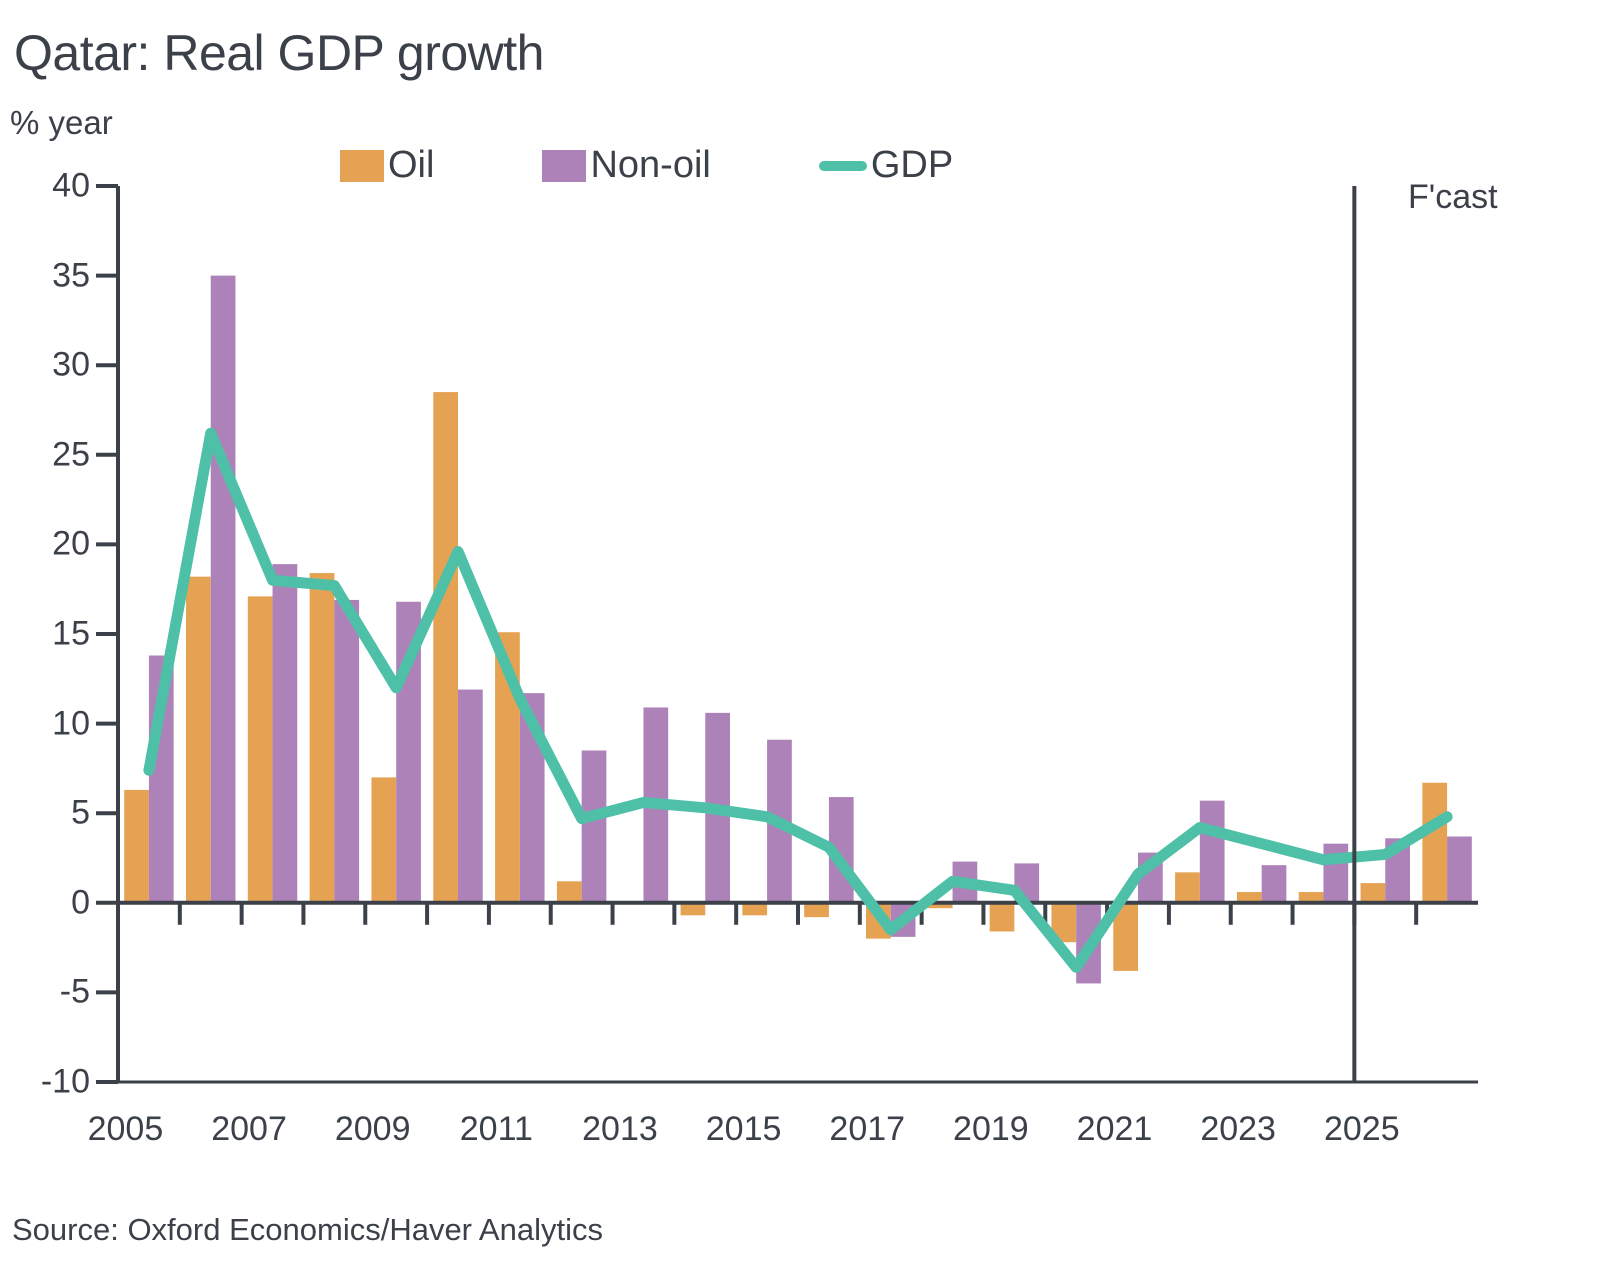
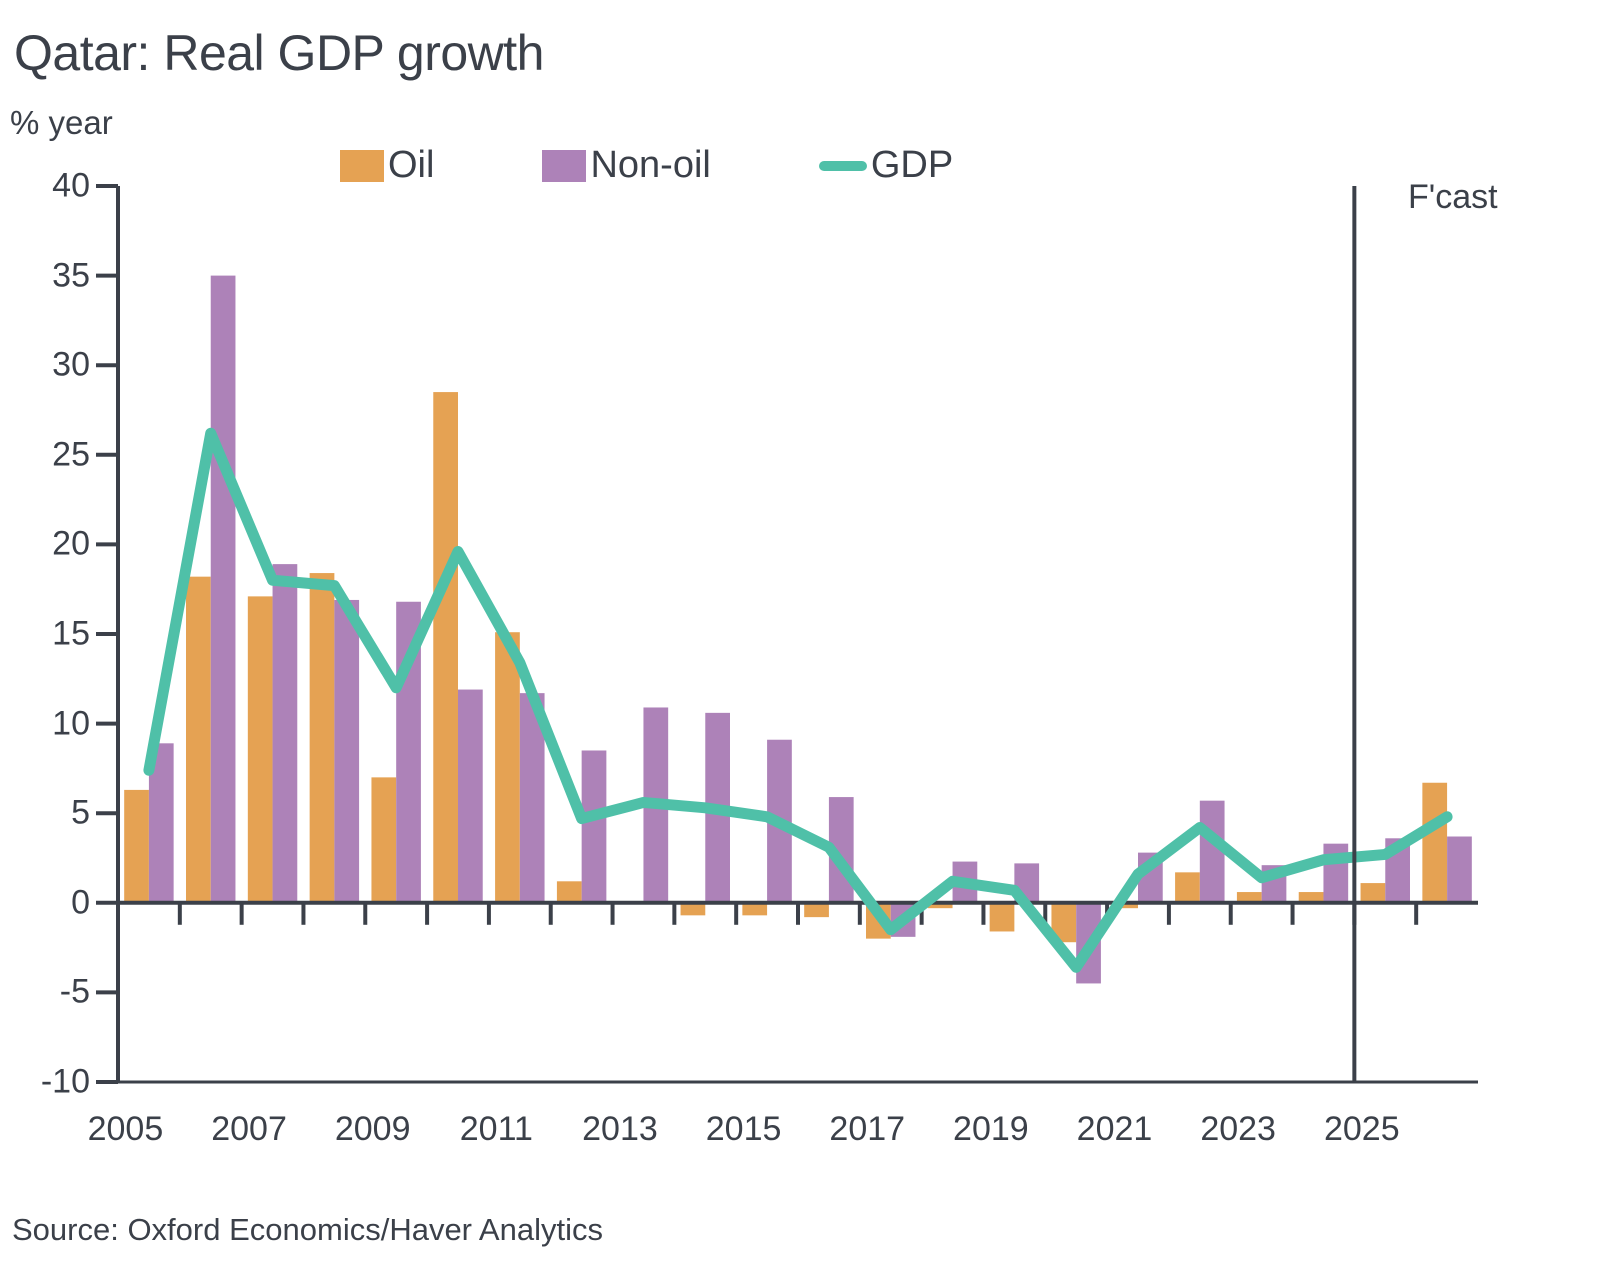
Non-oil/2005: 13.8 -> 8.9
GDP/2011: 11.4 -> 13.4
Oil/2021: -3.8 -> -0.3
GDP/2023: 3.3 -> 1.4
